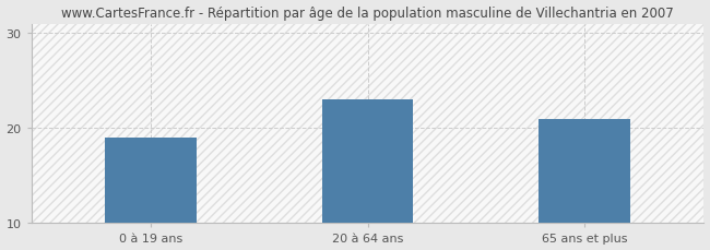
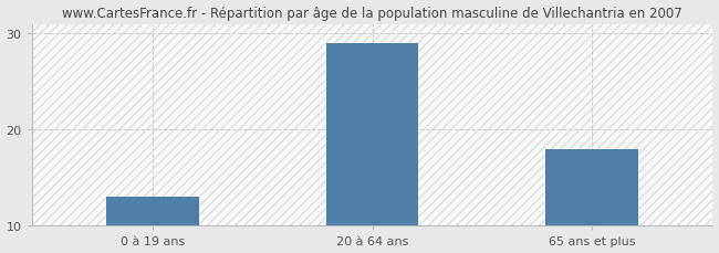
0 à 19 ans: 19 -> 13
20 à 64 ans: 23 -> 29
65 ans et plus: 21 -> 18
